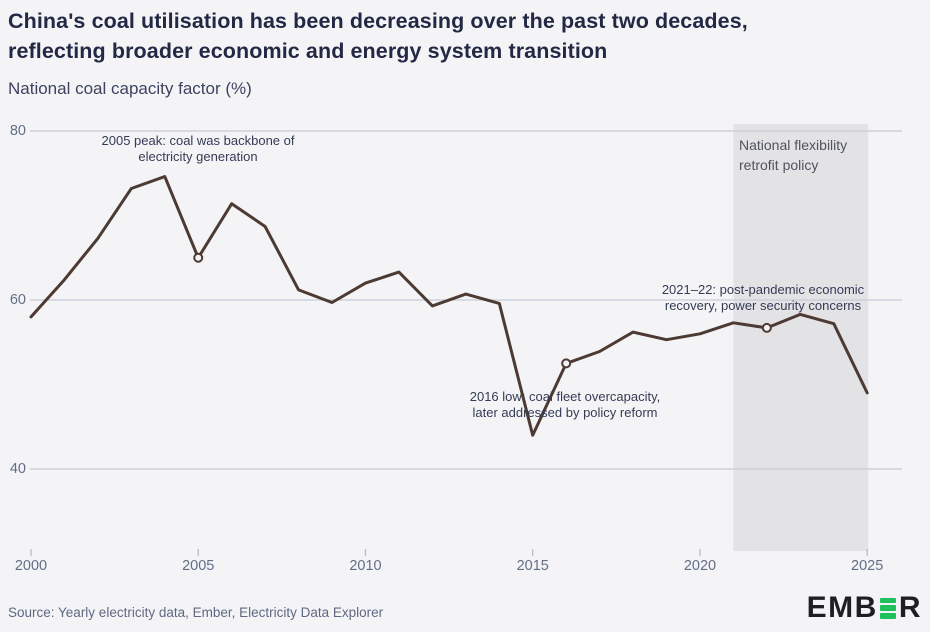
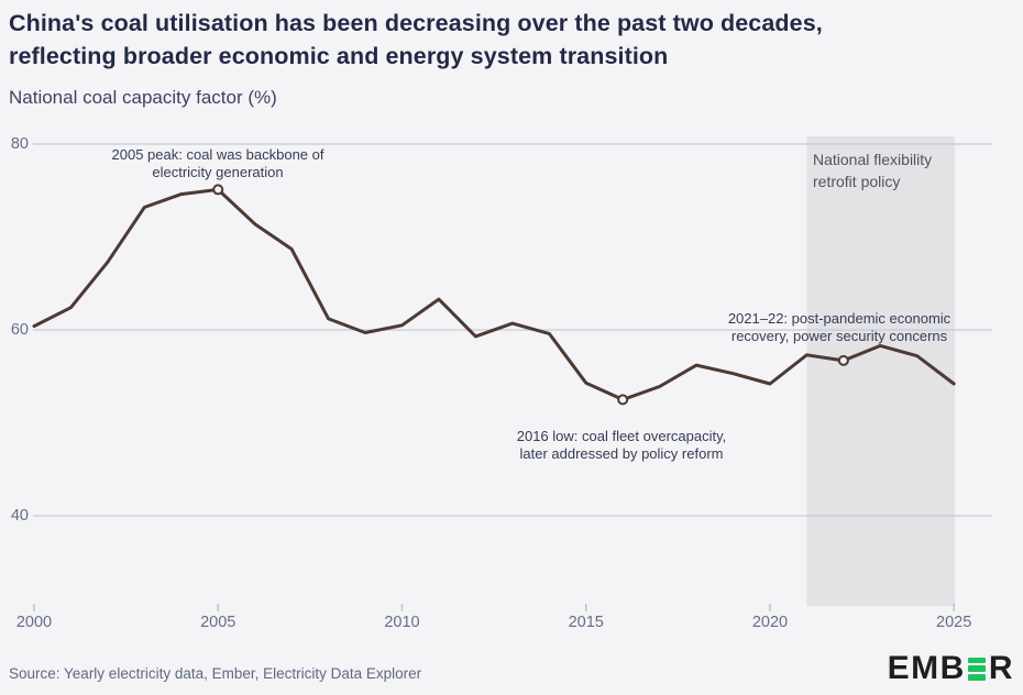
2000: 58 -> 60
2005: 65 -> 75
2010: 62 -> 60
2015: 44 -> 54
2020: 56 -> 54
2025: 49 -> 54
